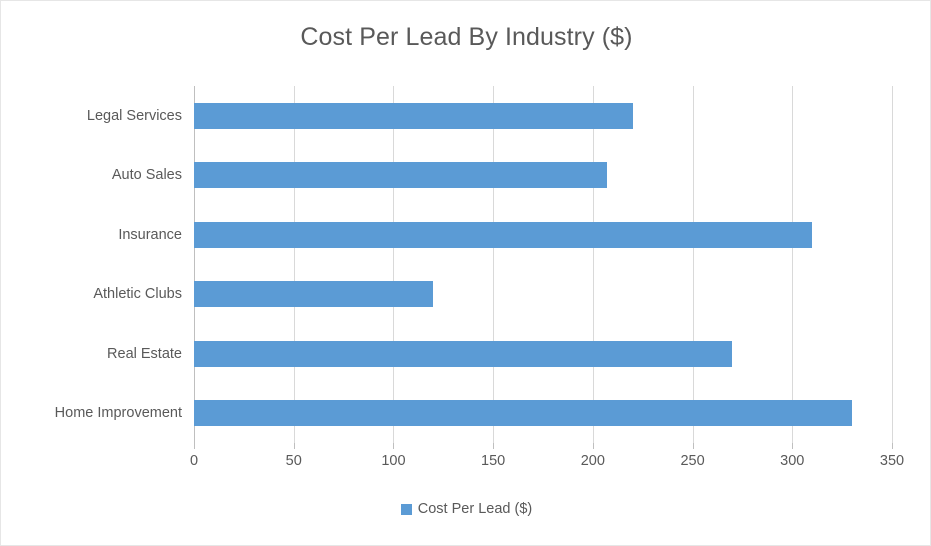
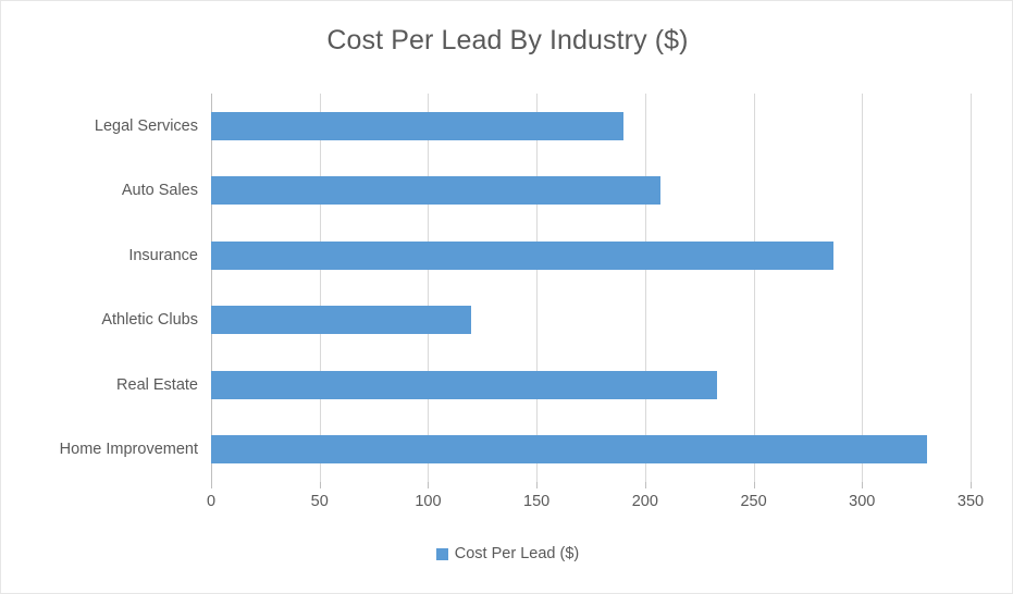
Legal Services: 220 -> 190
Insurance: 310 -> 287
Real Estate: 270 -> 233
